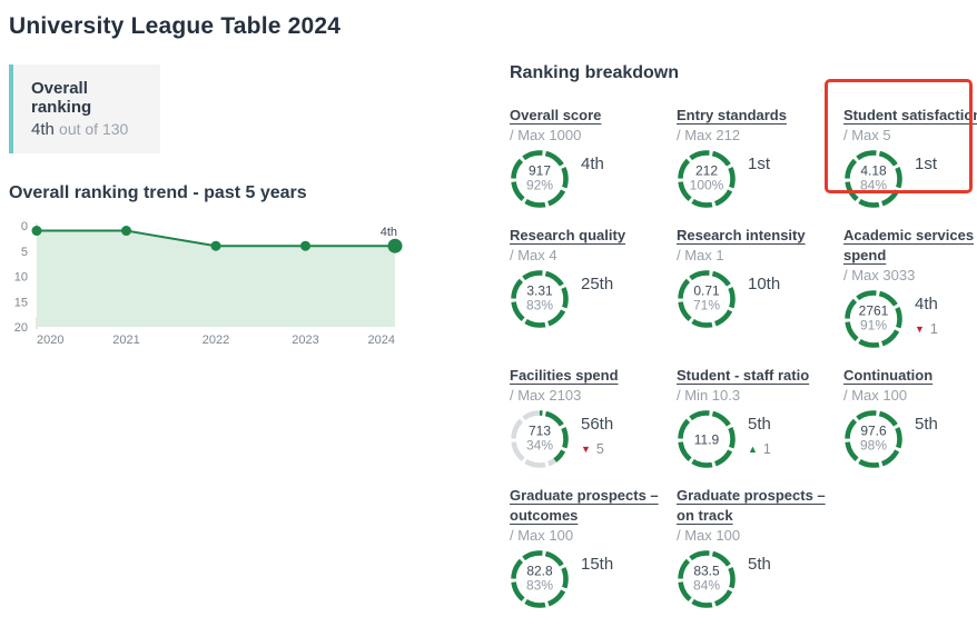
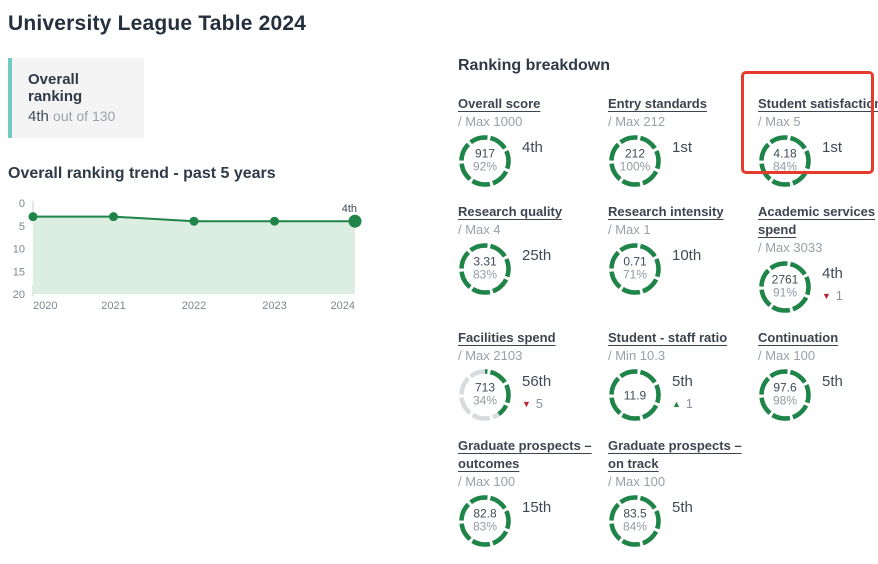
2020: 1 -> 3
2021: 1 -> 3
